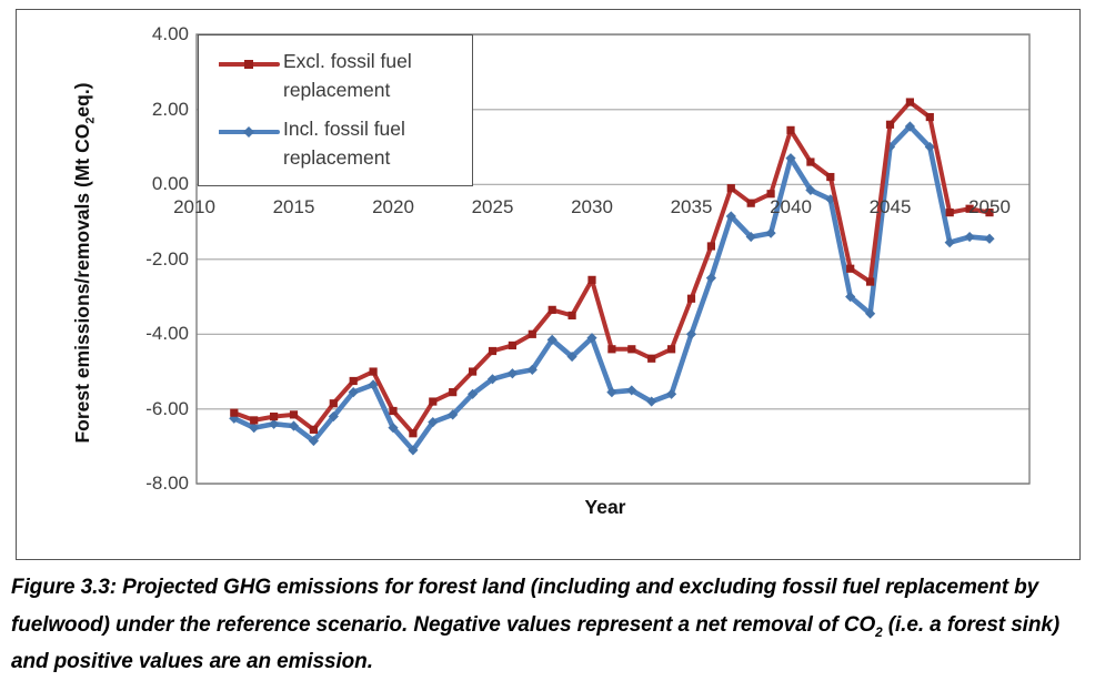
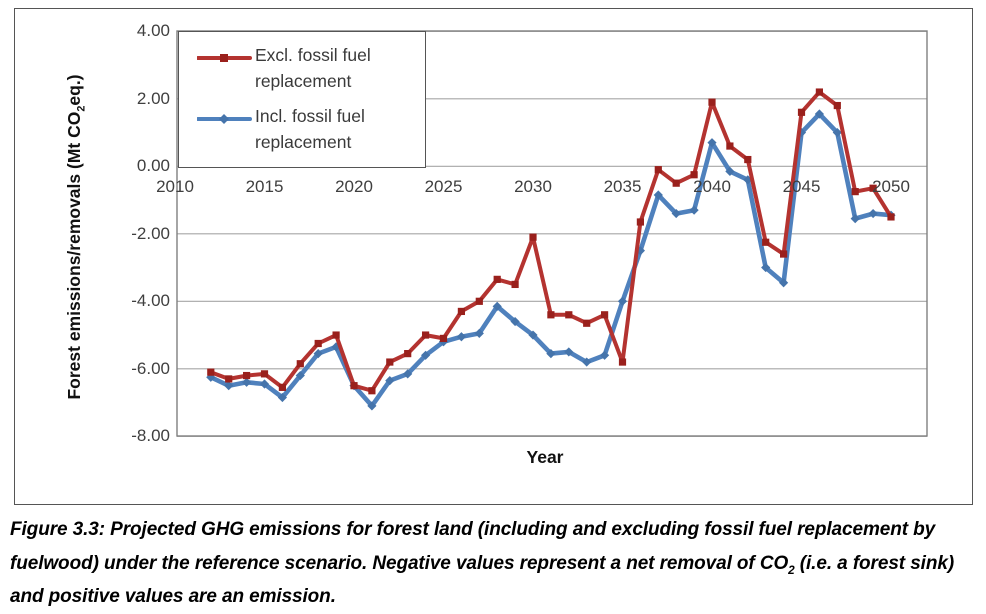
Excl. fossil fuel replacement/2020: -6.0 -> -6.5
Excl. fossil fuel replacement/2025: -4.5 -> -5.1
Excl. fossil fuel replacement/2030: -2.5 -> -2.1
Incl. fossil fuel replacement/2030: -4.1 -> -5.0
Excl. fossil fuel replacement/2035: -3.0 -> -5.8
Excl. fossil fuel replacement/2040: 1.4 -> 1.9
Excl. fossil fuel replacement/2050: -0.8 -> -1.5
